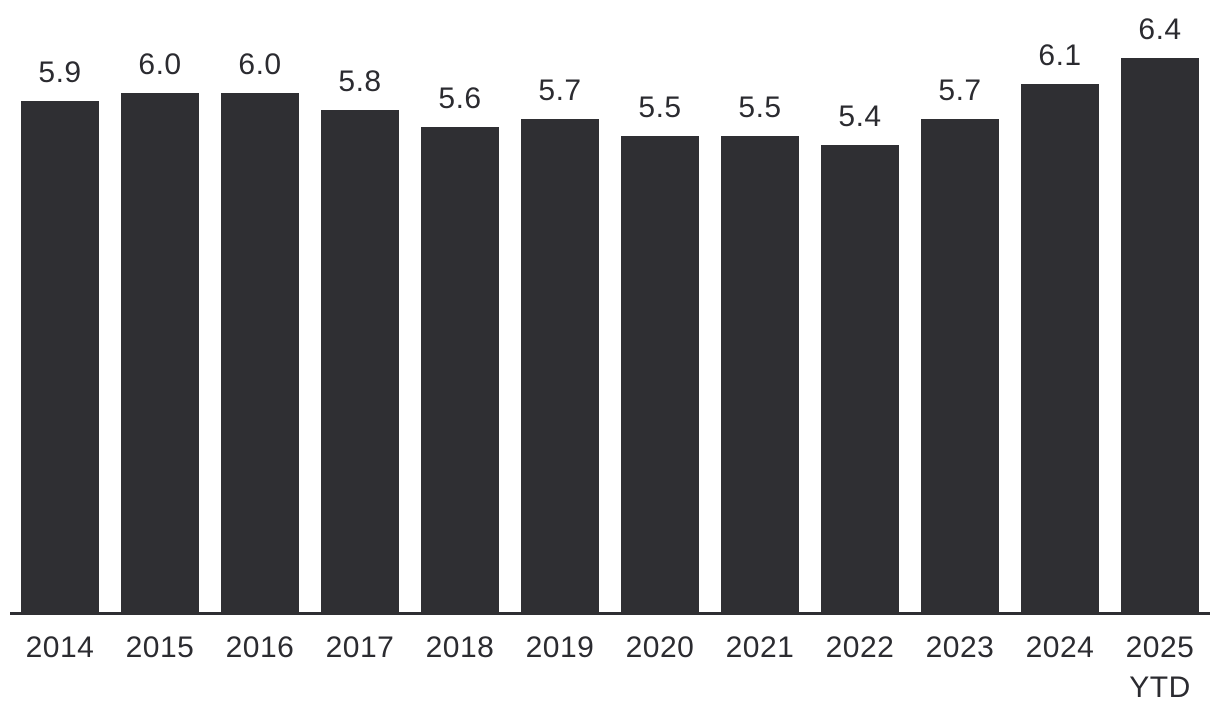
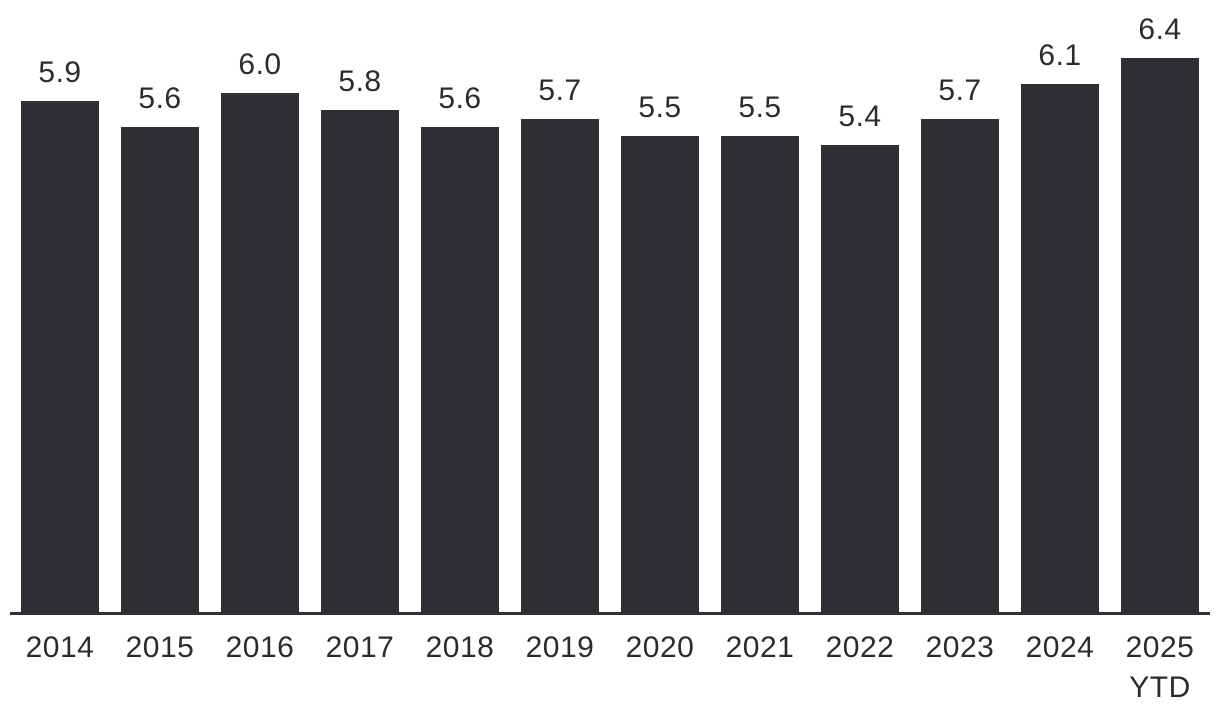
2015: 6.0 -> 5.6
